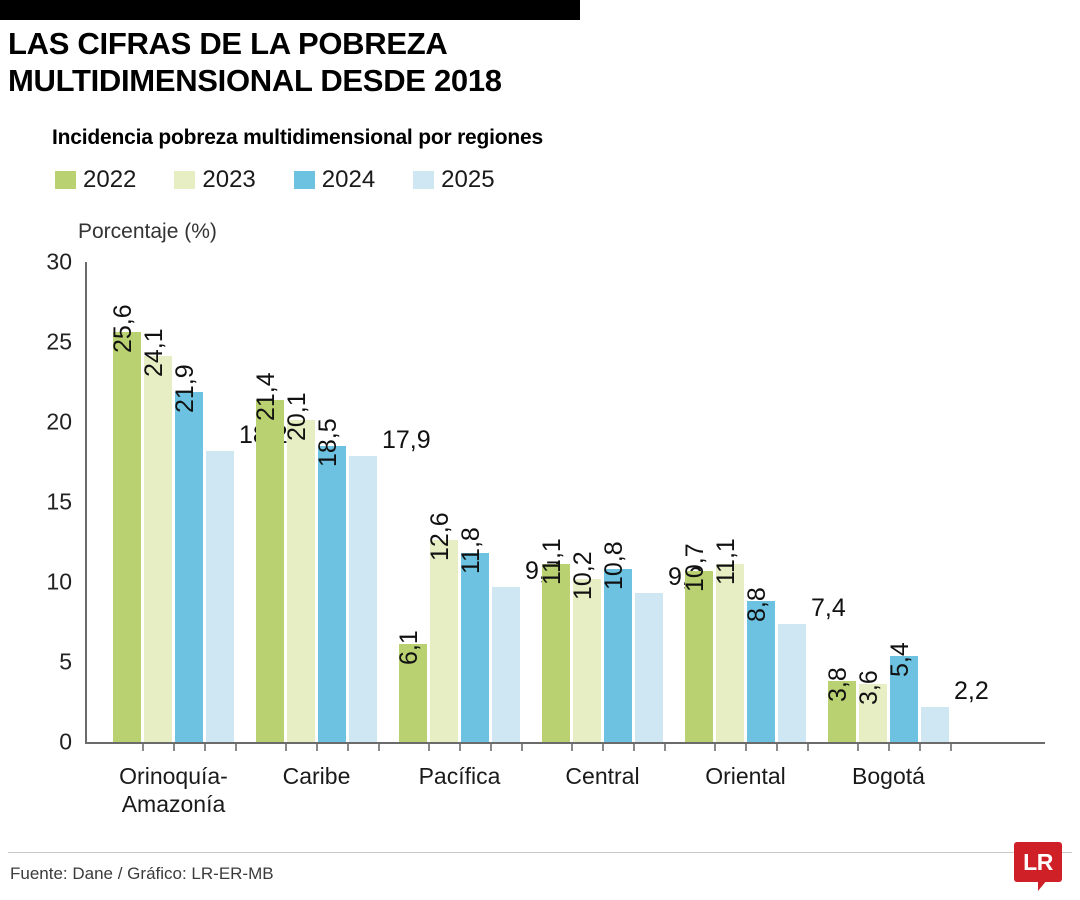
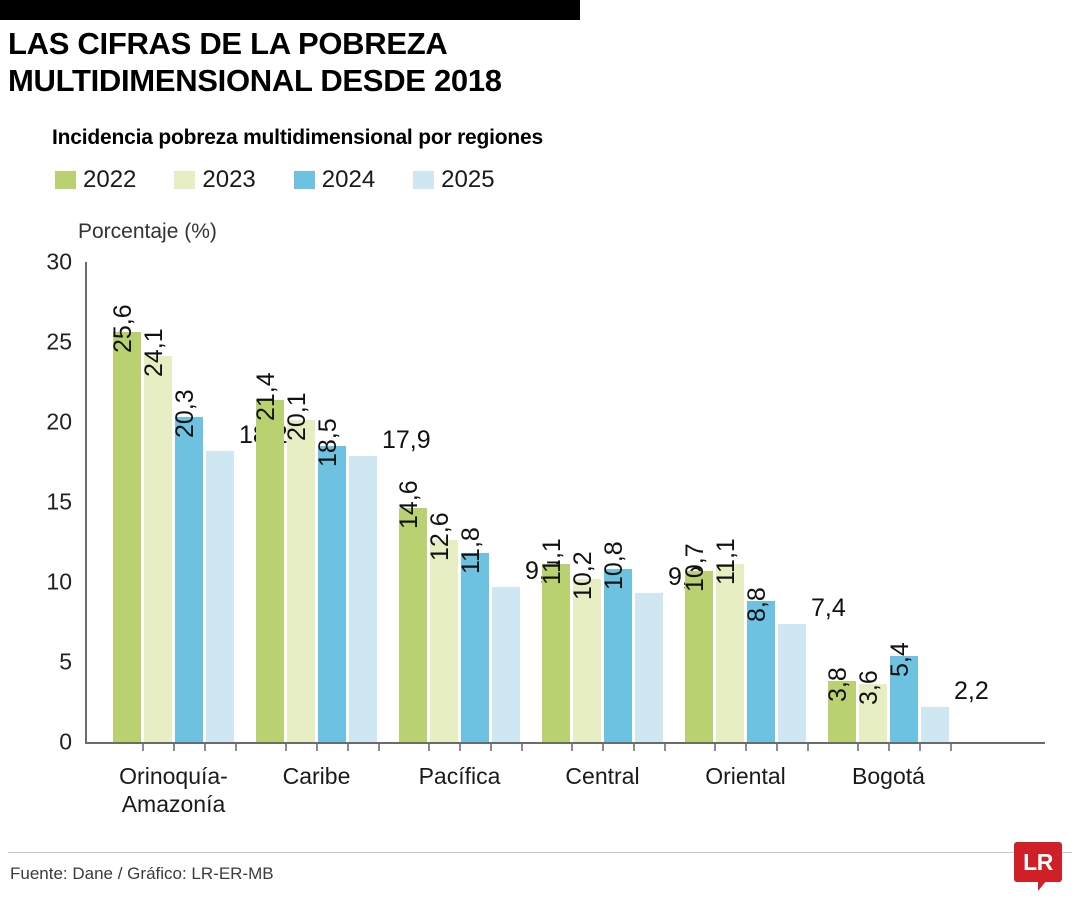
2024/Orinoquía- Amazonía: 21,9 -> 20,3
2022/Pacífica: 6,1 -> 14,6
